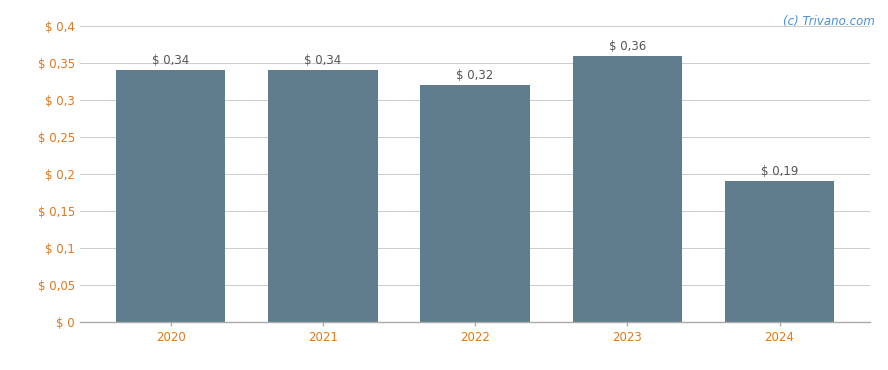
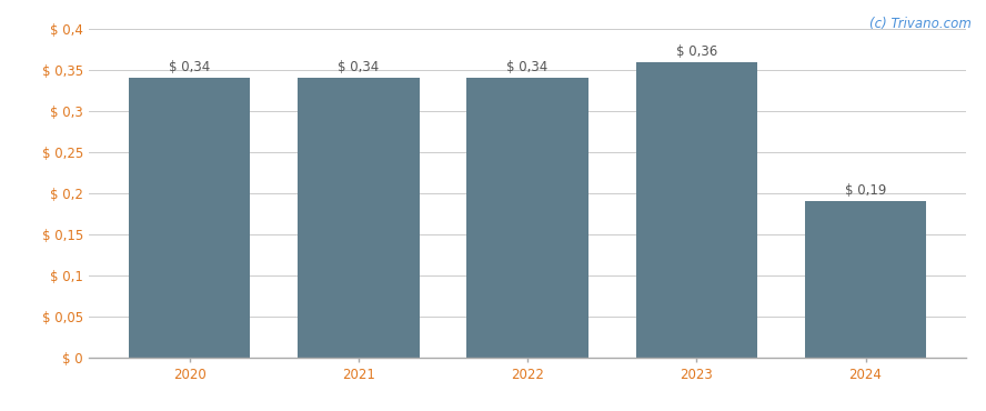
2022: 0,32 -> 0,34
